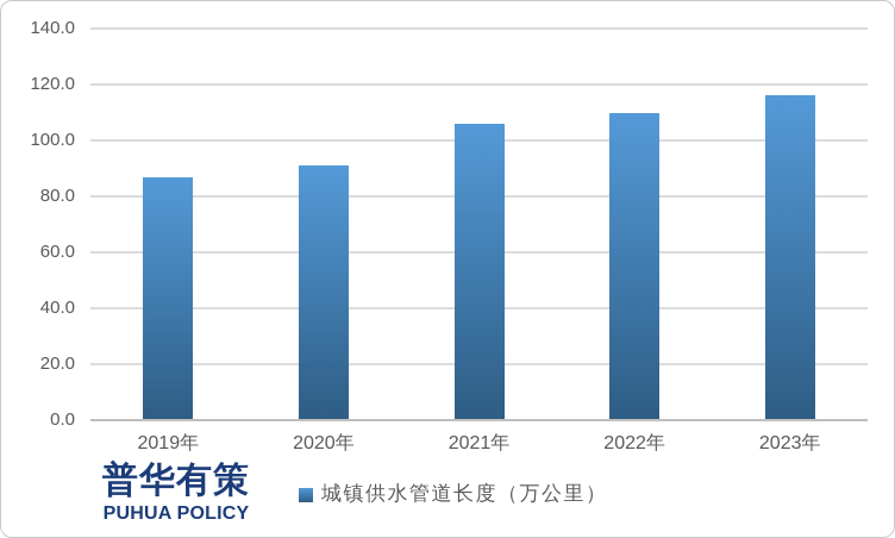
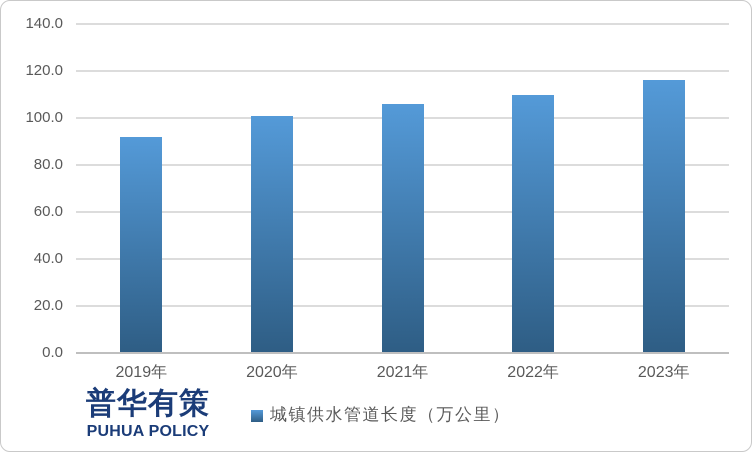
2019年: 87 -> 92
2020年: 91 -> 101
